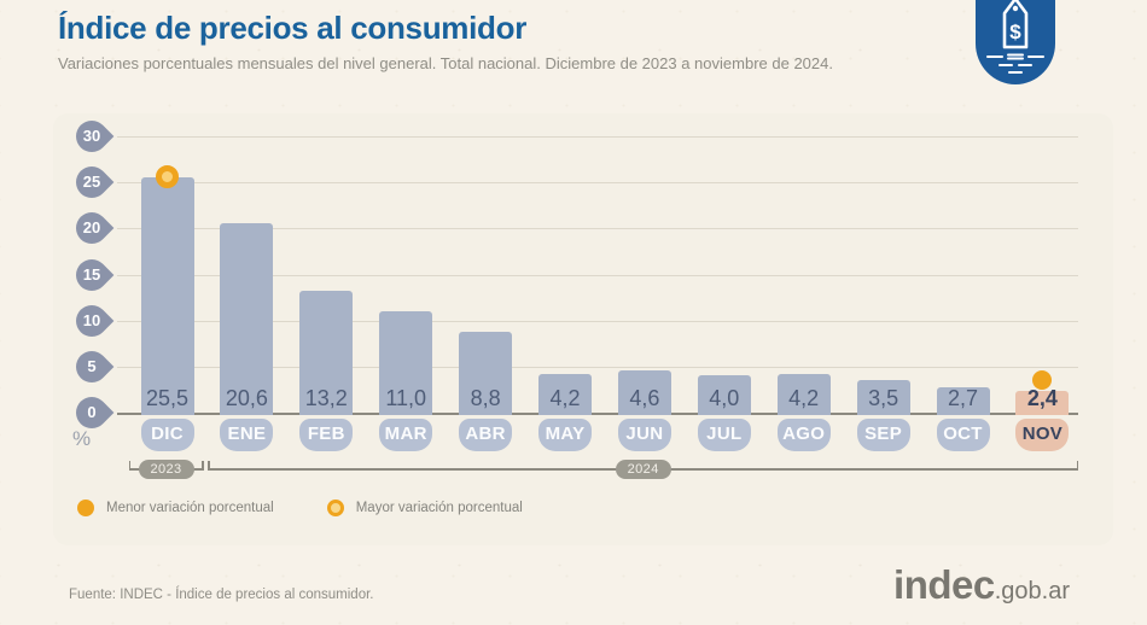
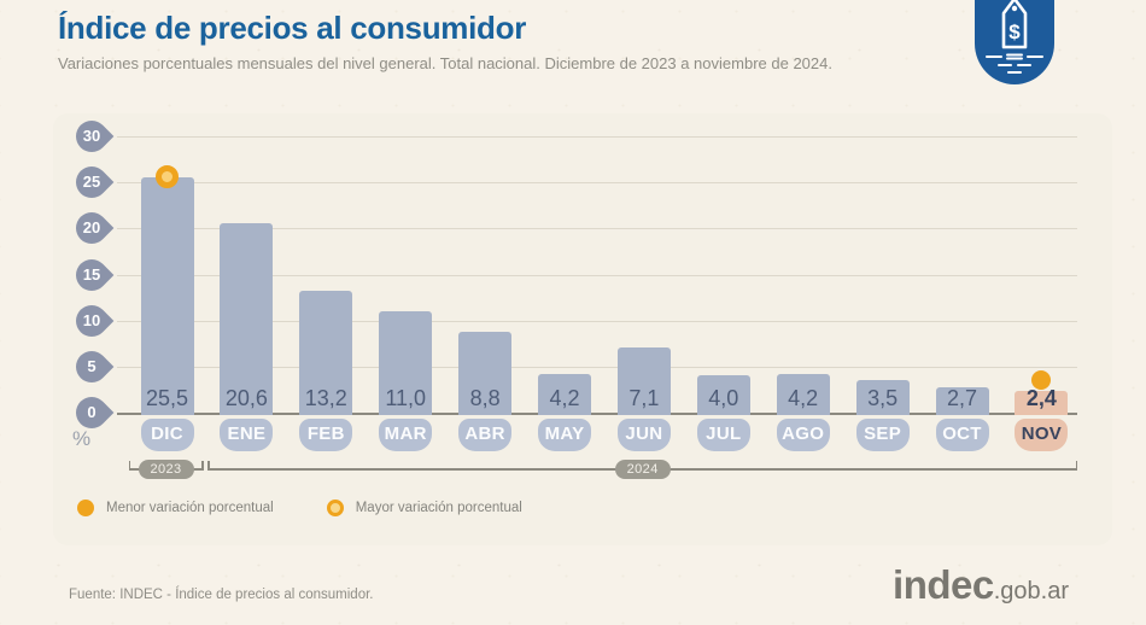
JUN: 4,6 -> 7,1
